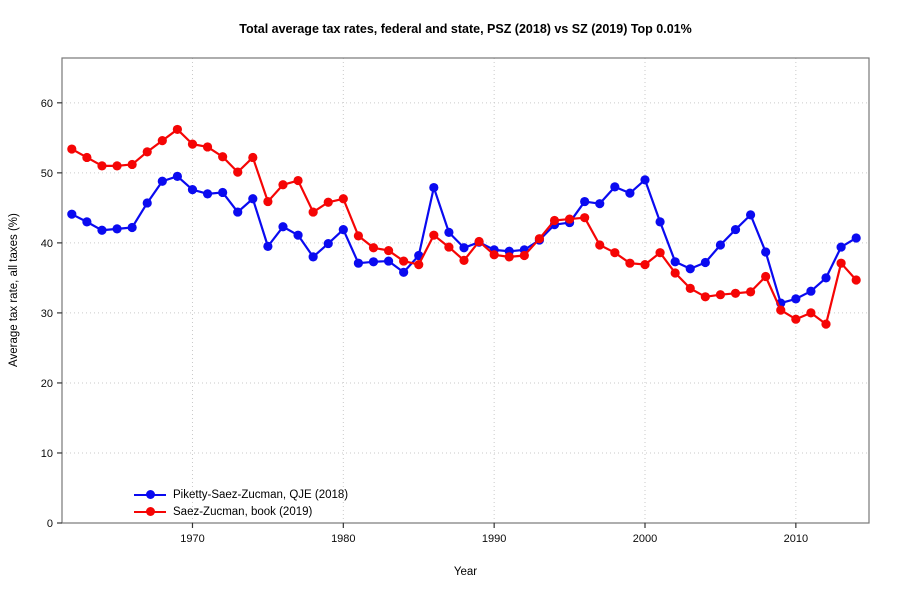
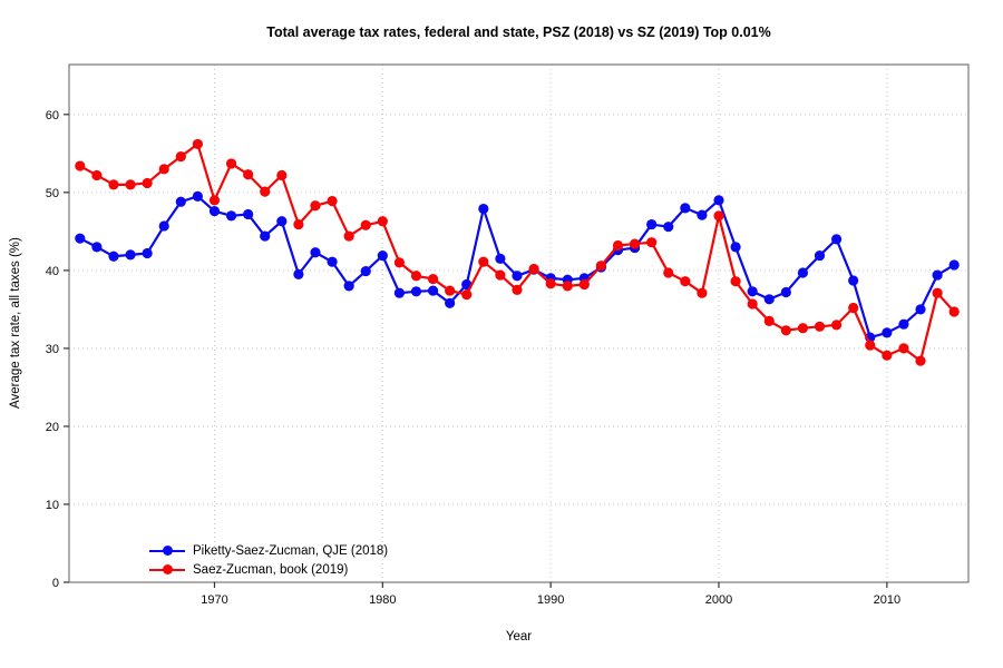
Saez-Zucman, book (2019)/1970: 54 -> 49
Saez-Zucman, book (2019)/2000: 37 -> 47
